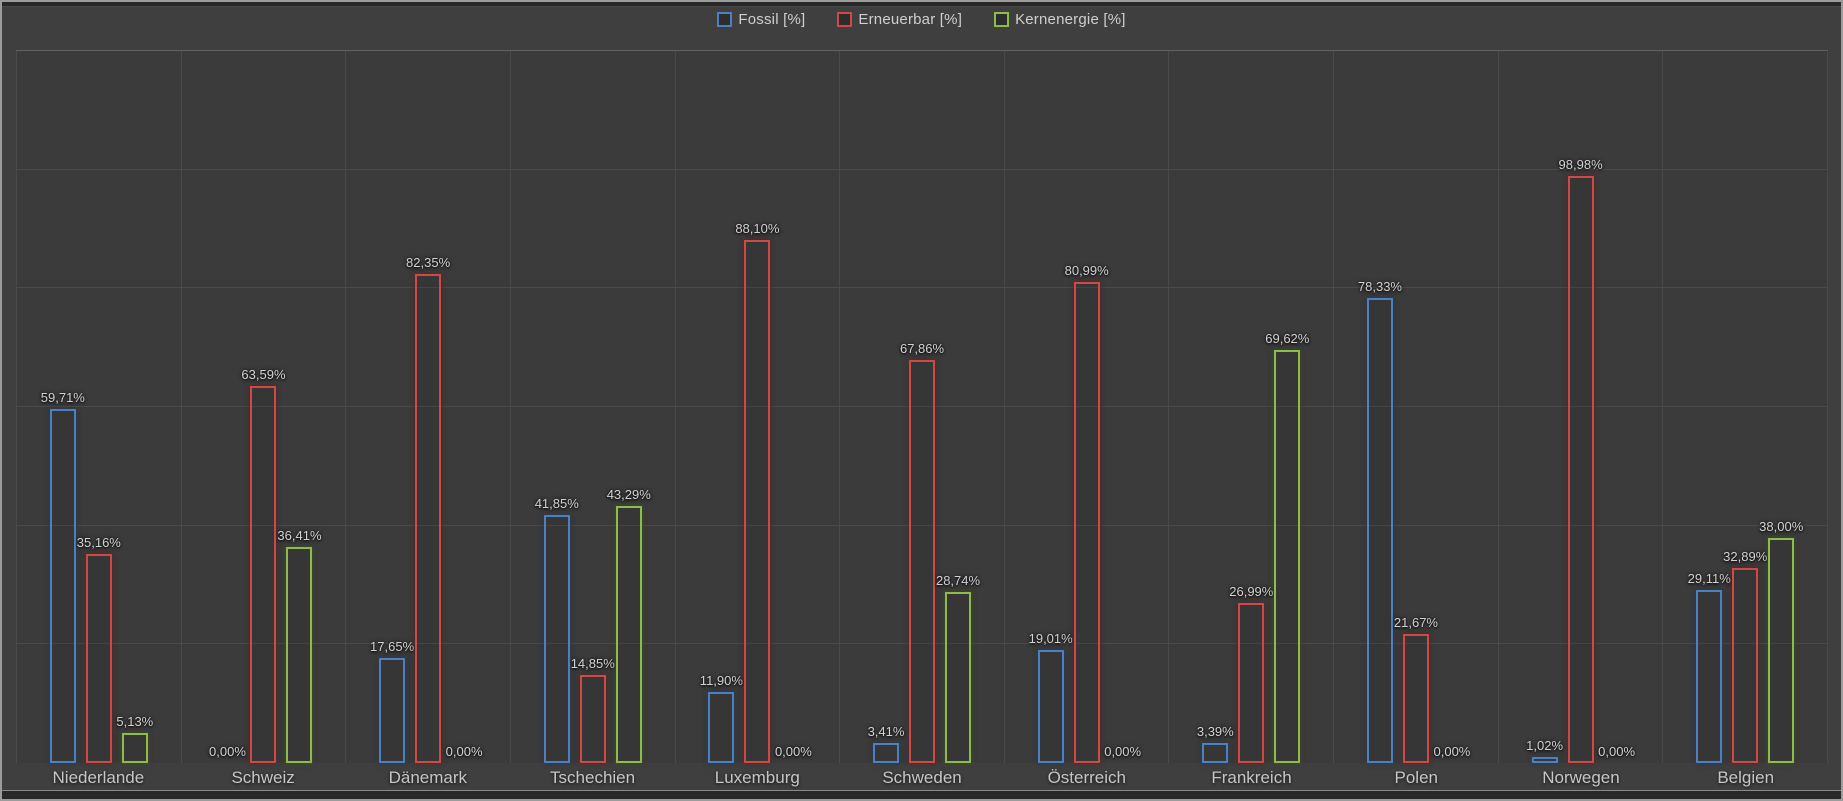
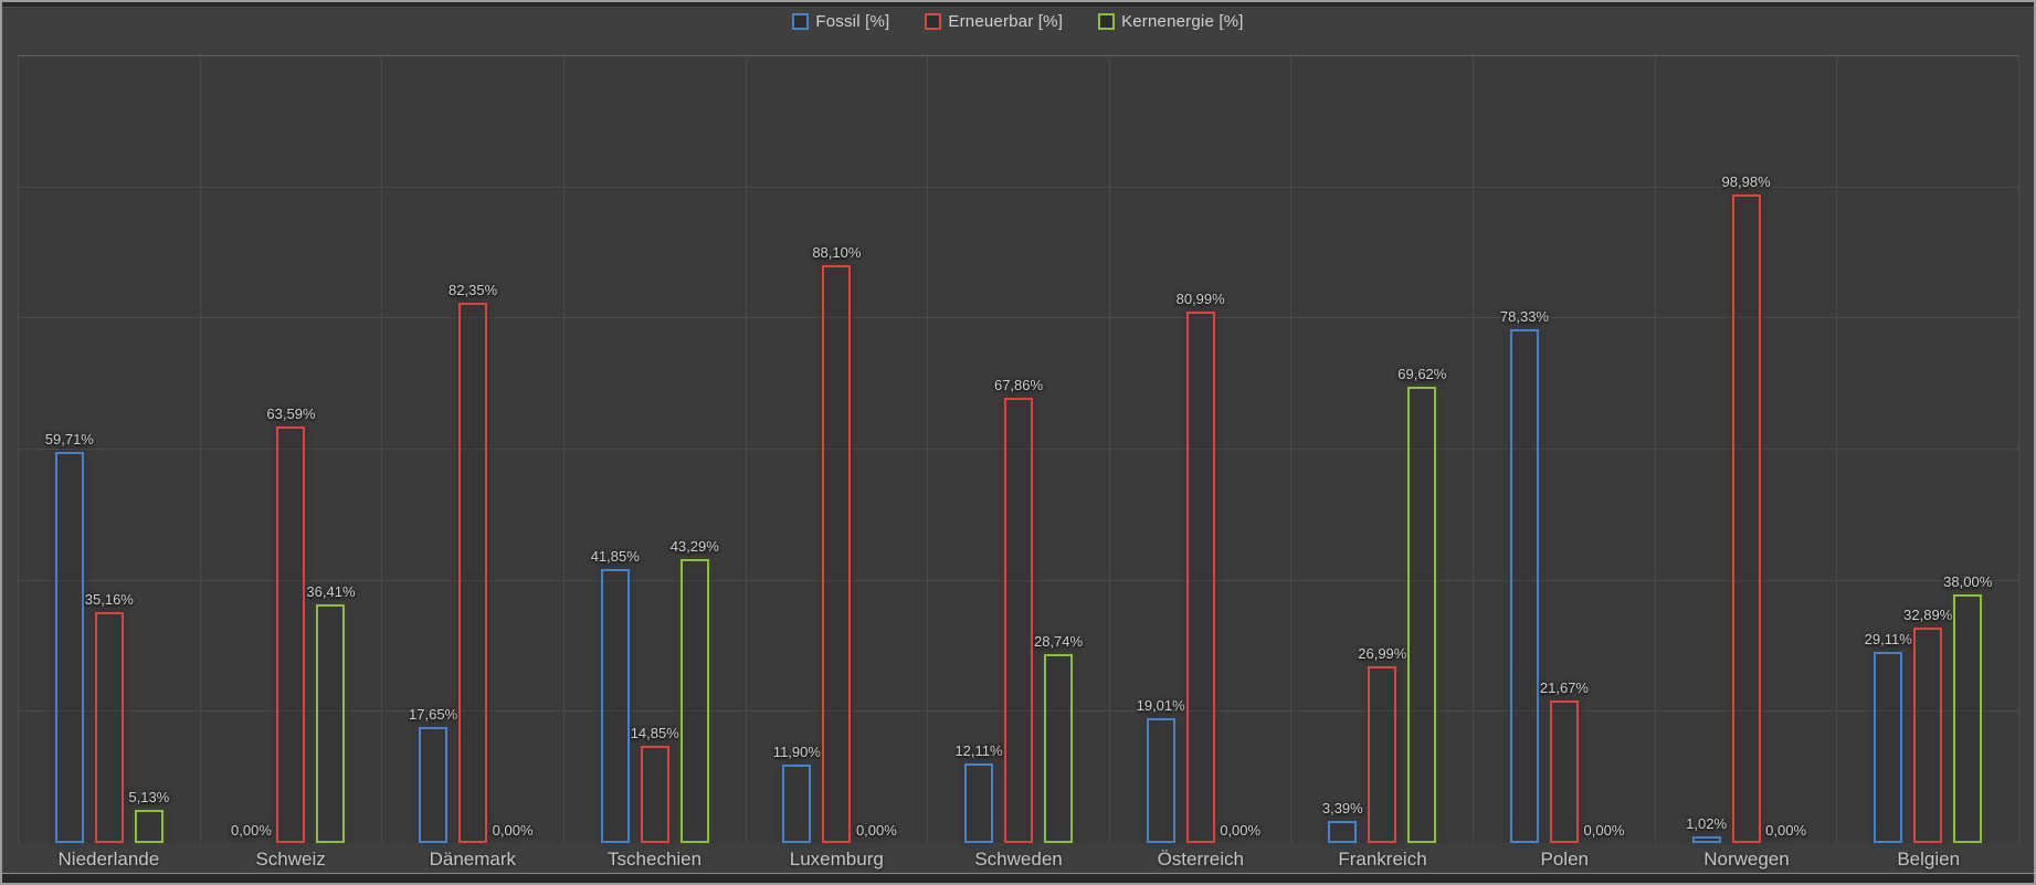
Fossil [%]/Schweden: 3,41% -> 12,11%
